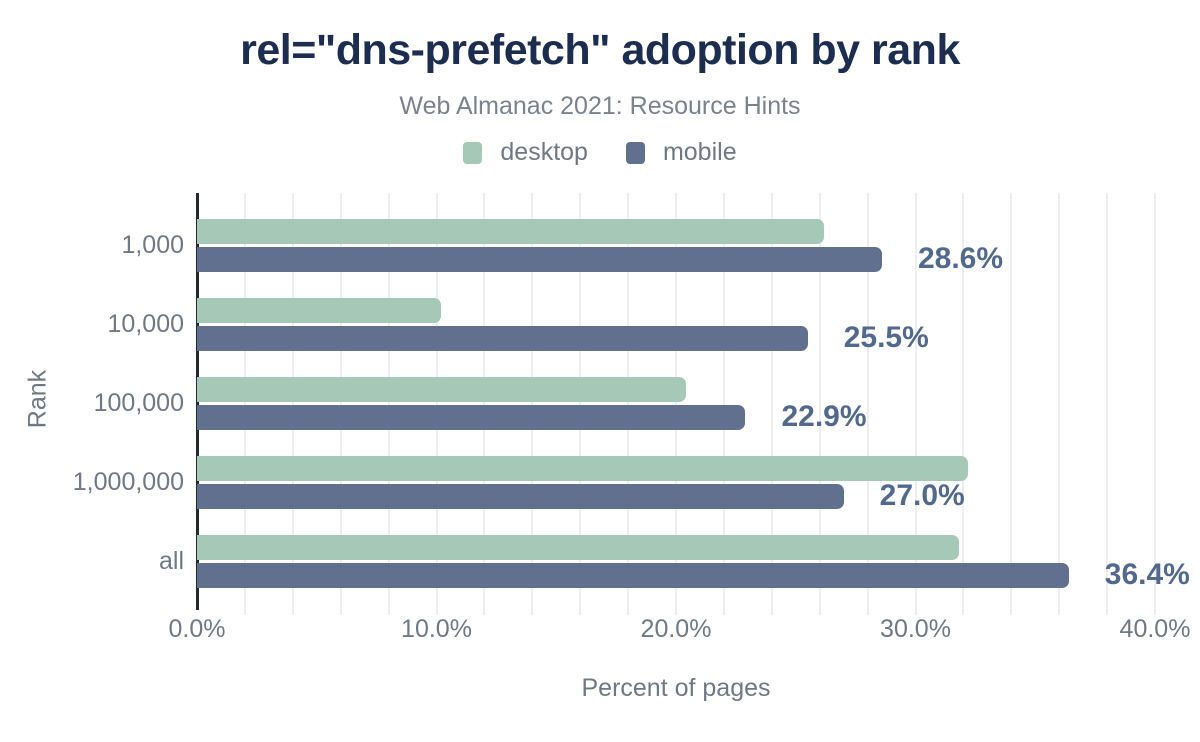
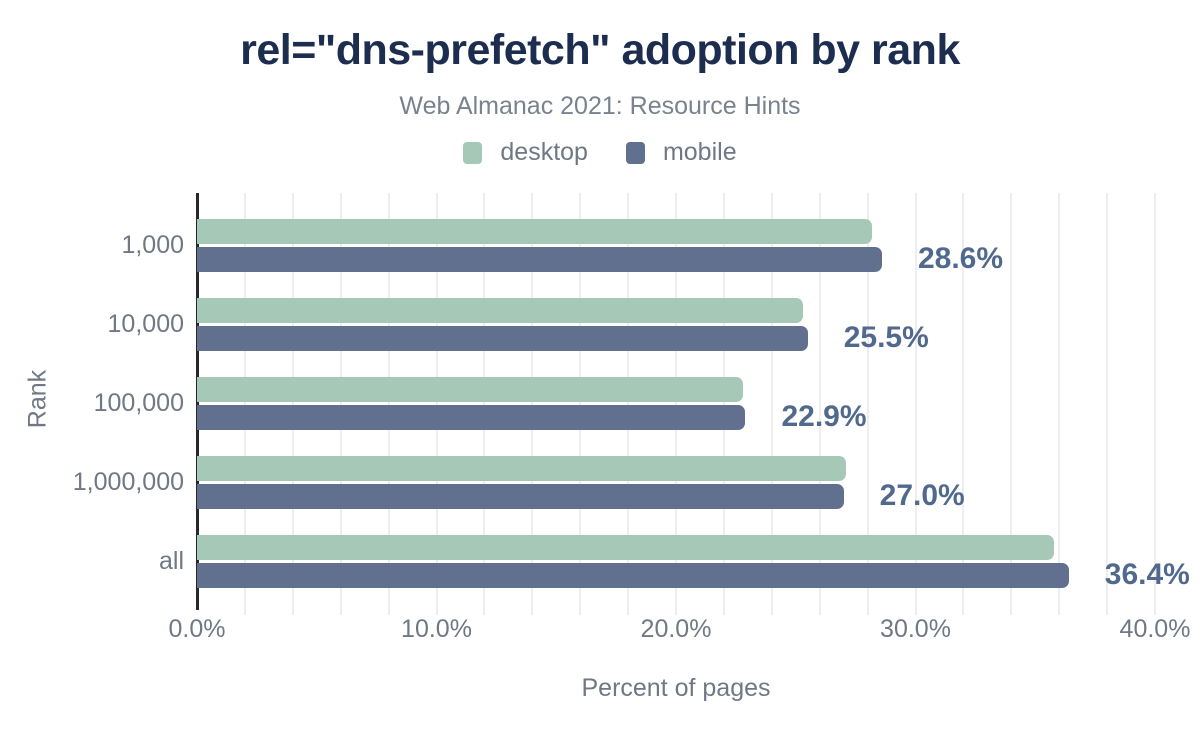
desktop/1,000: 26.2% -> 28.2%
desktop/10,000: 10.2% -> 25.3%
desktop/100,000: 20.4% -> 22.8%
desktop/1,000,000: 32.2% -> 27.1%
desktop/all: 31.8% -> 35.8%
